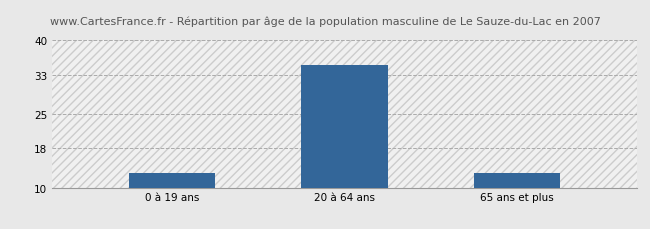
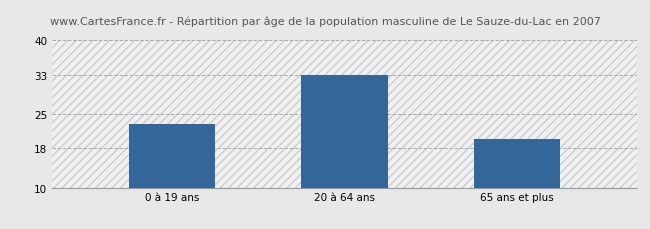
0 à 19 ans: 13 -> 23
20 à 64 ans: 35 -> 33
65 ans et plus: 13 -> 20
